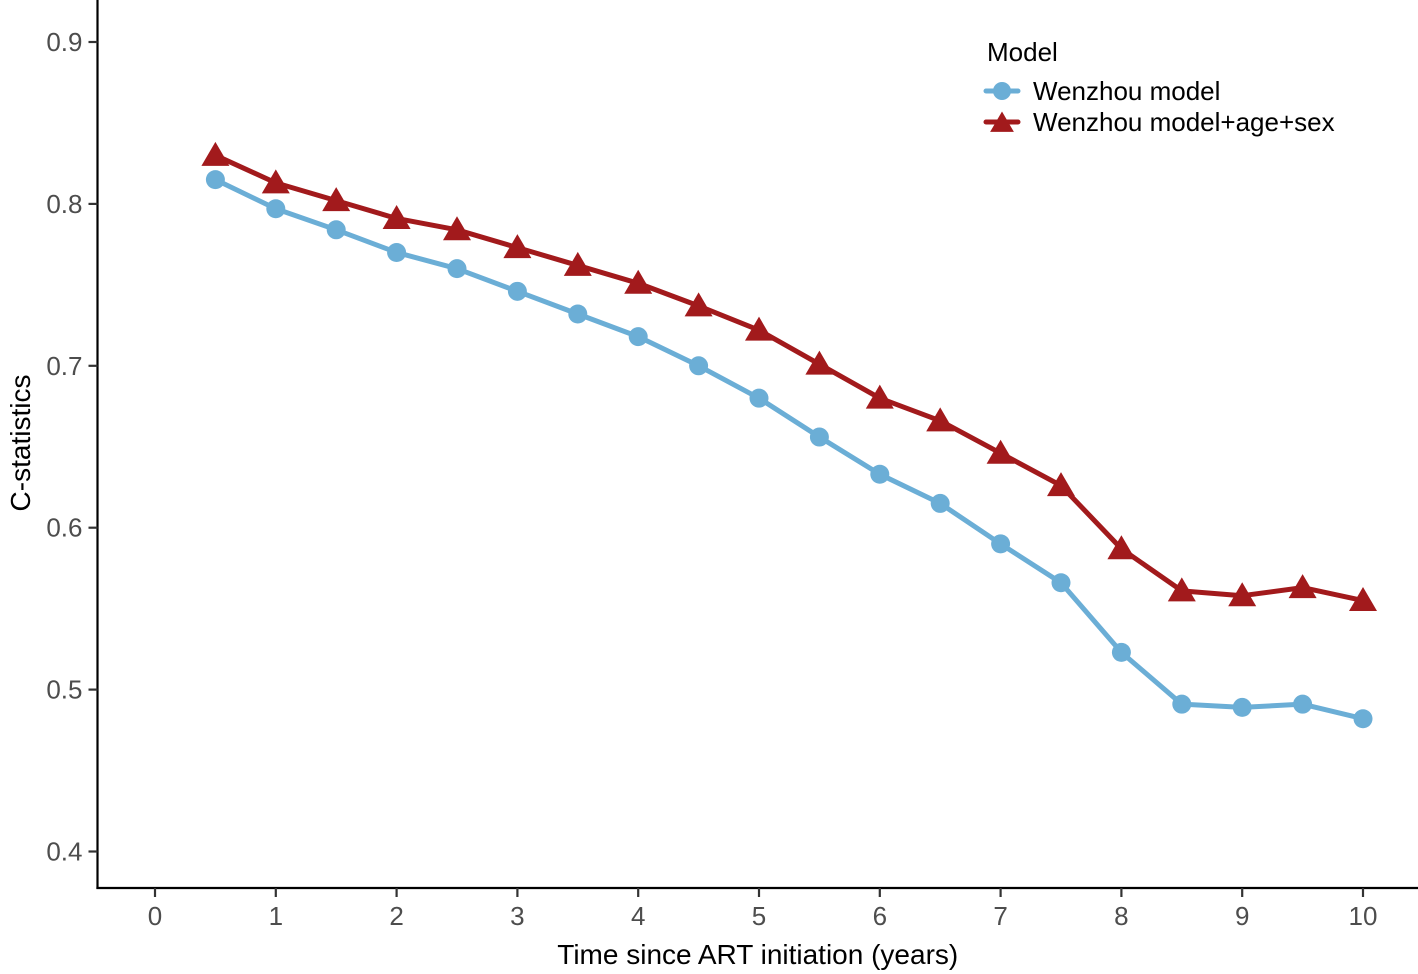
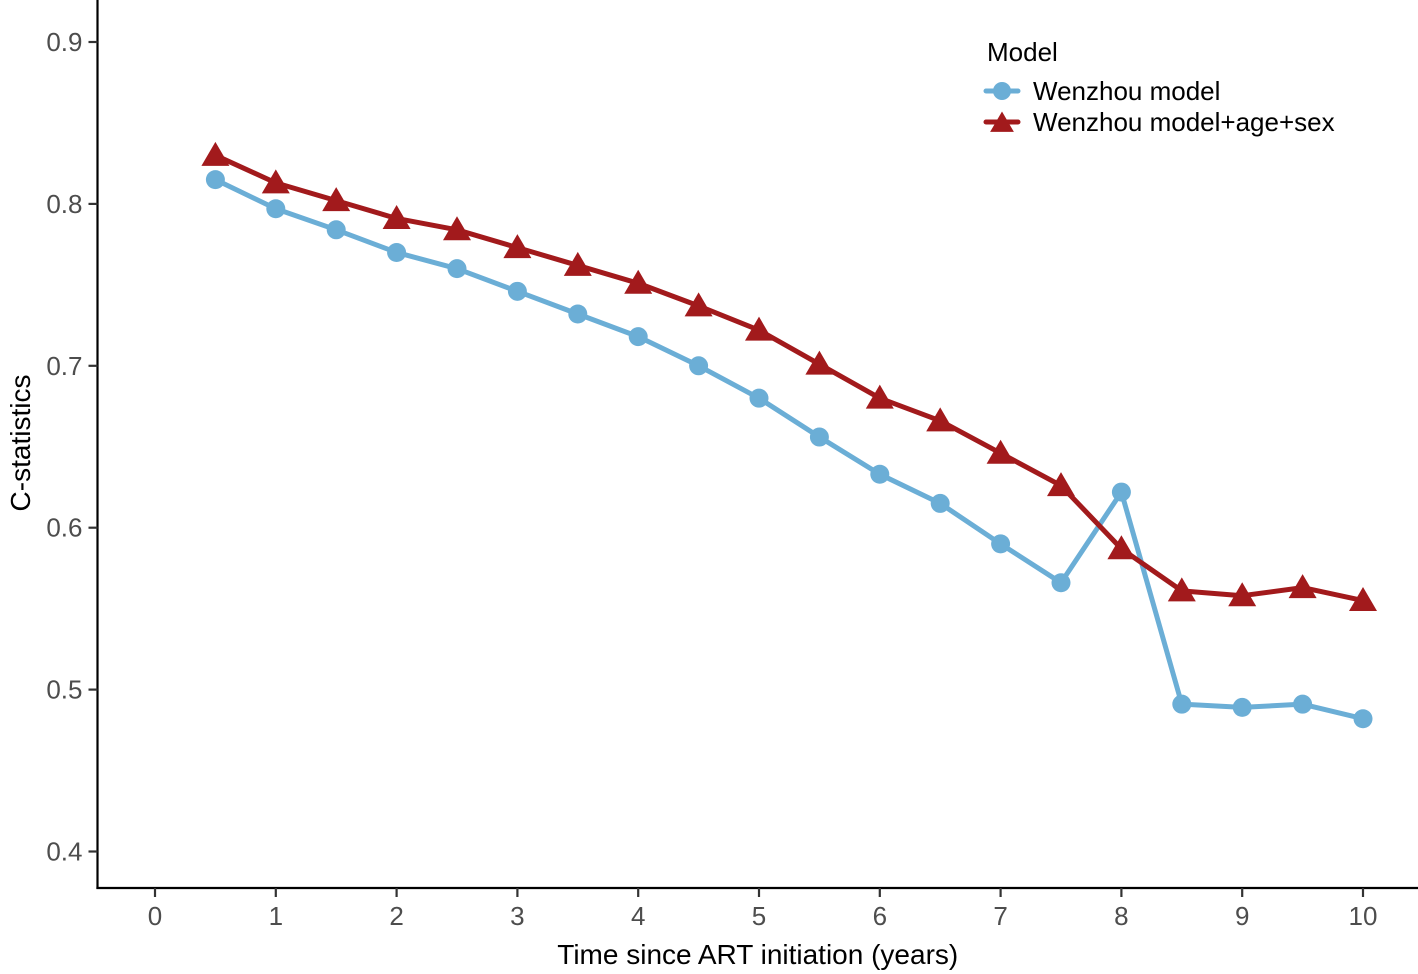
Wenzhou model/8: 0.523 -> 0.622
